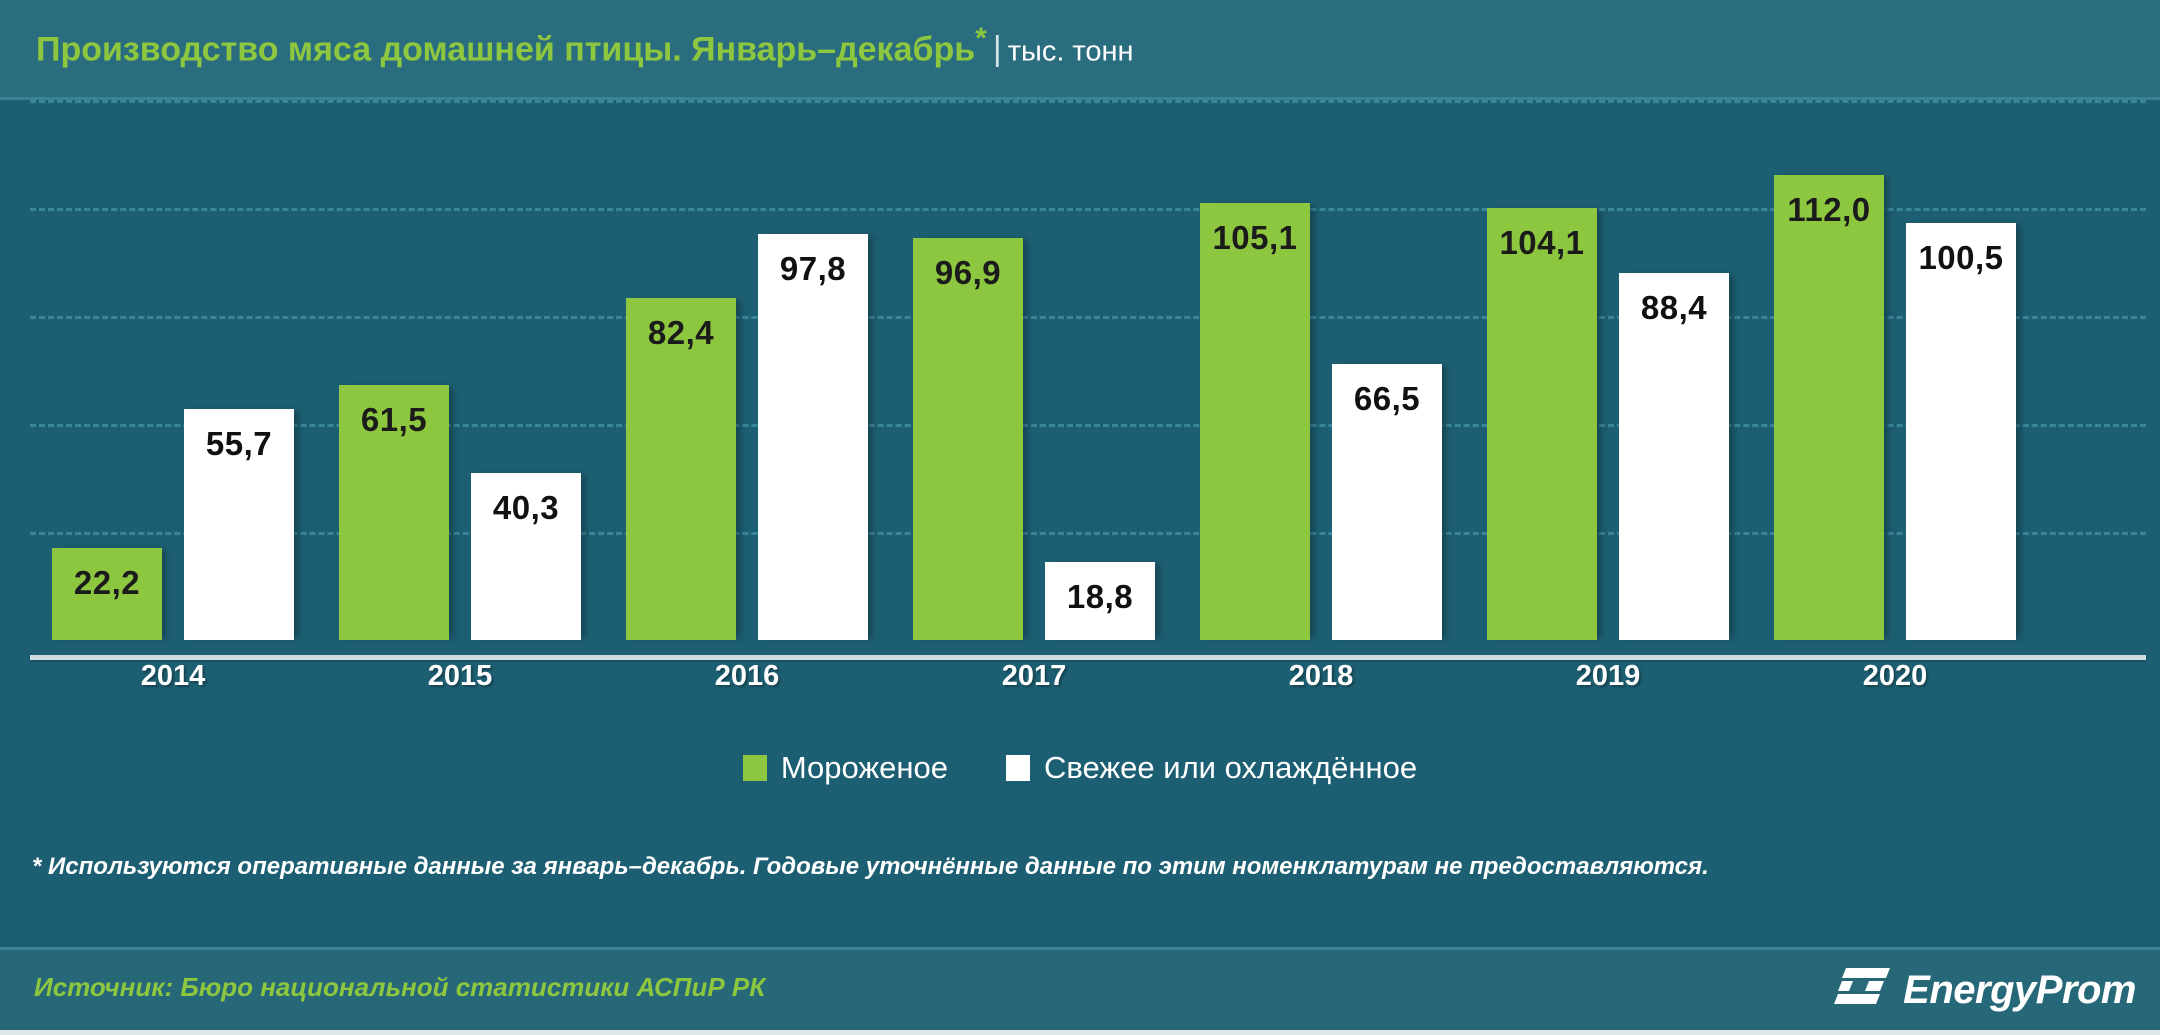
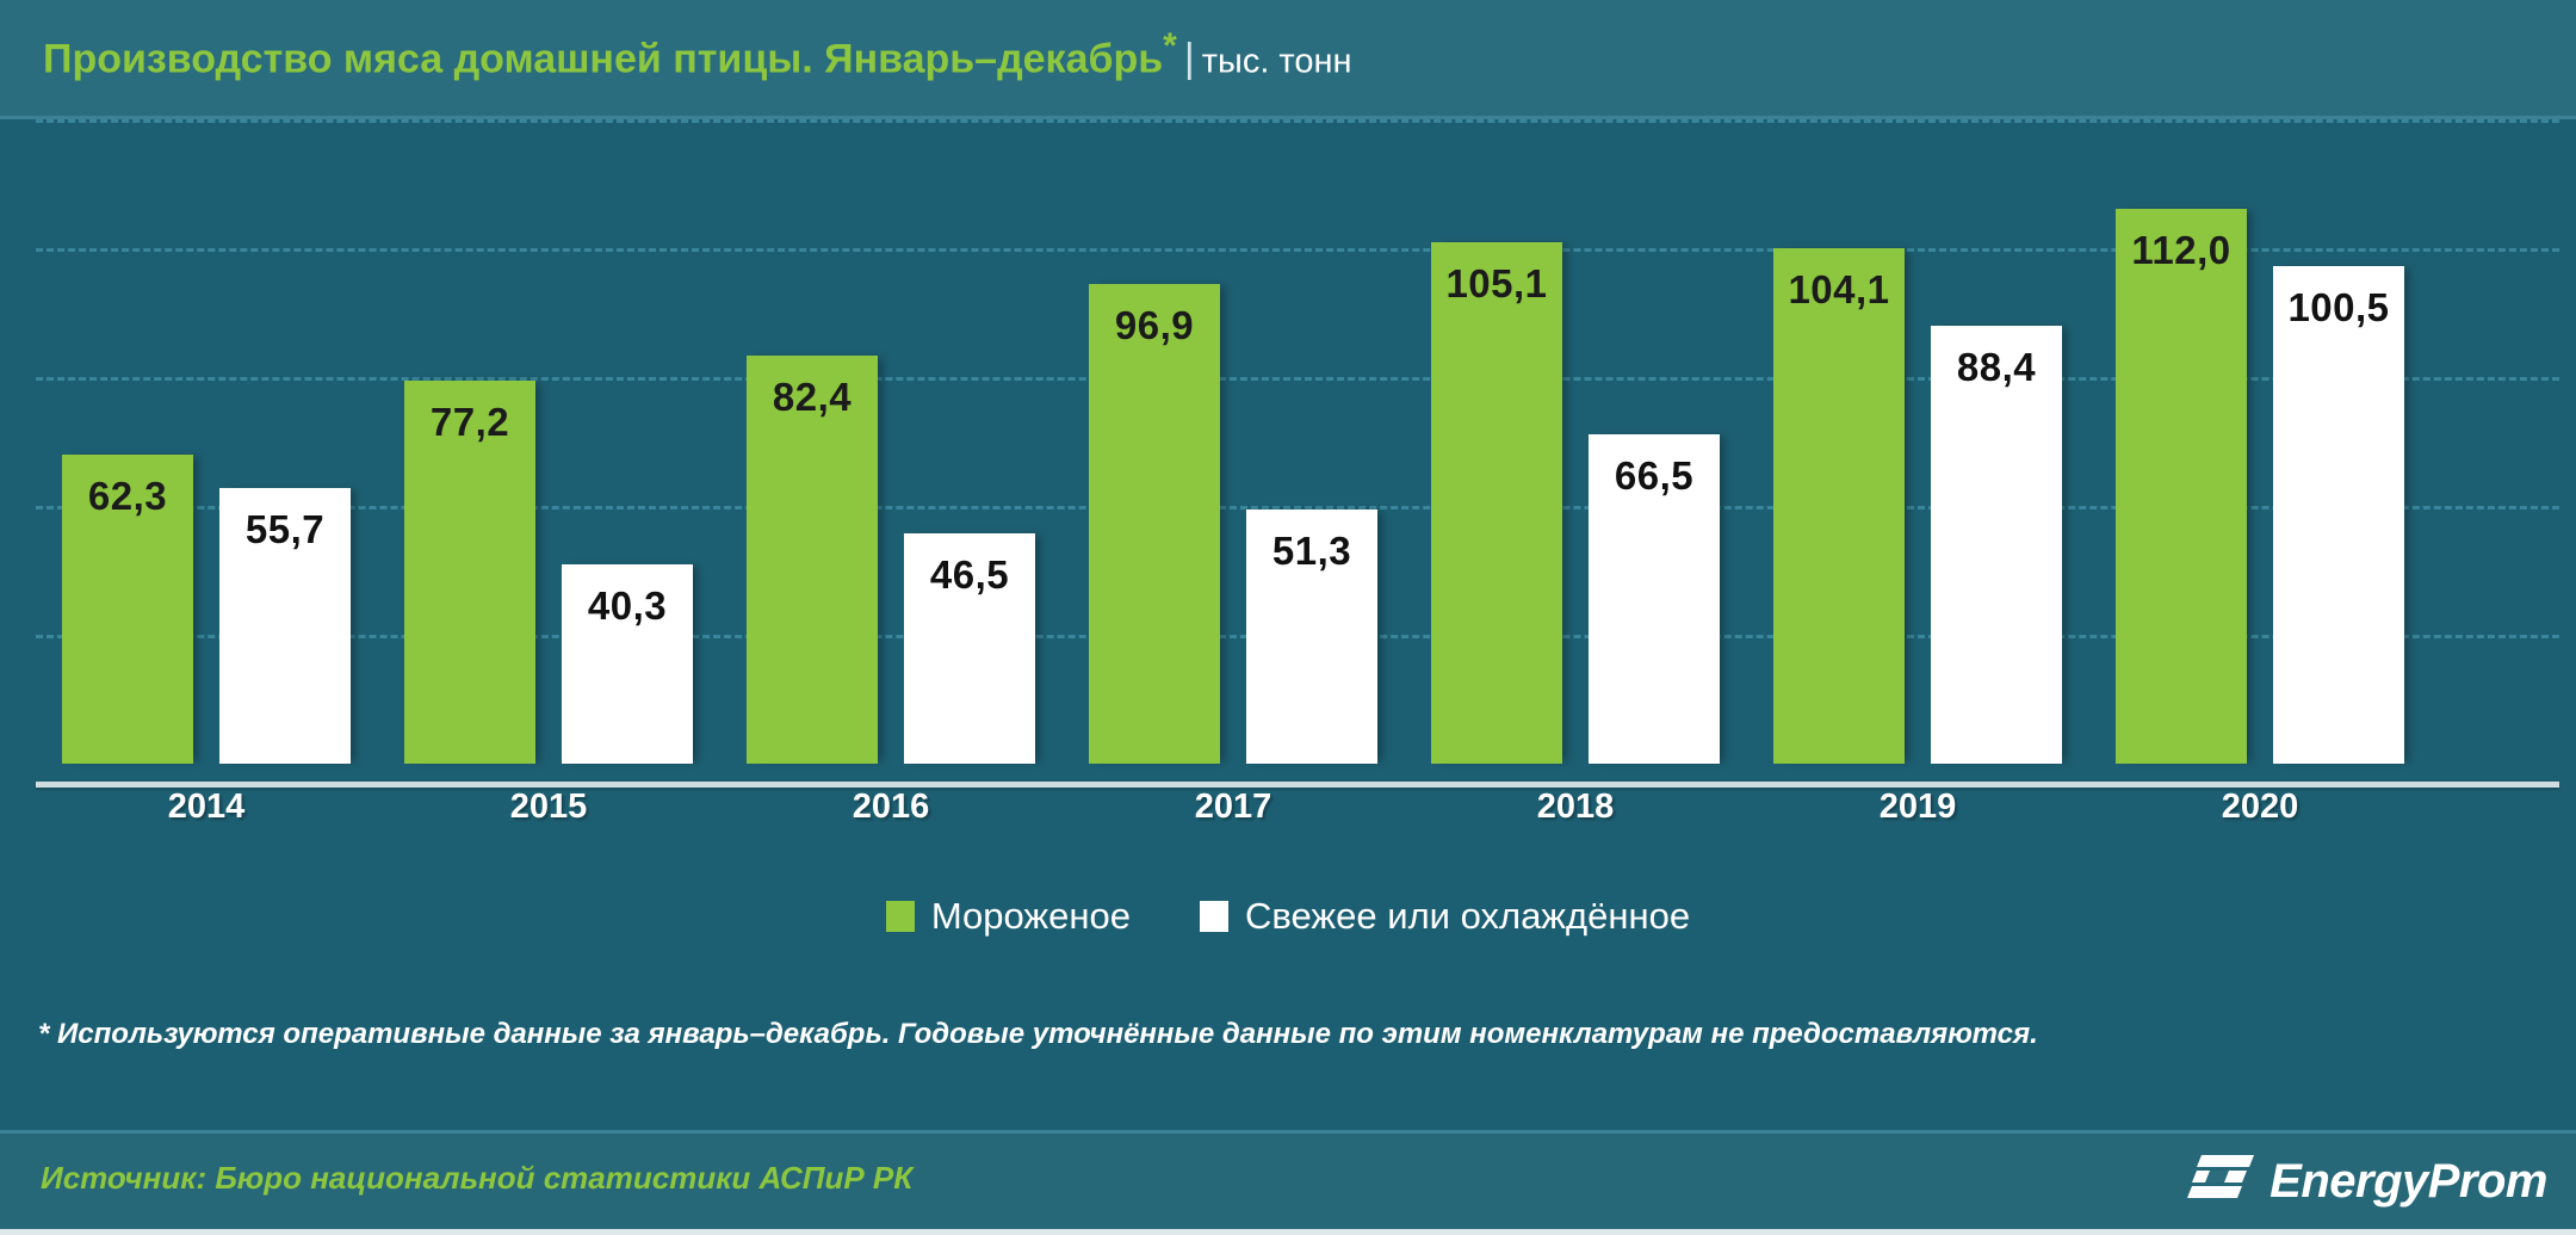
Мороженое/2014: 22,2 -> 62,3
Мороженое/2015: 61,5 -> 77,2
Свежее или охлаждённое/2016: 97,8 -> 46,5
Свежее или охлаждённое/2017: 18,8 -> 51,3
